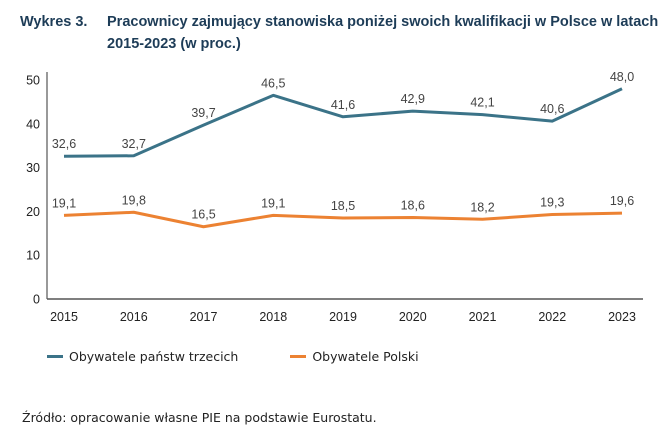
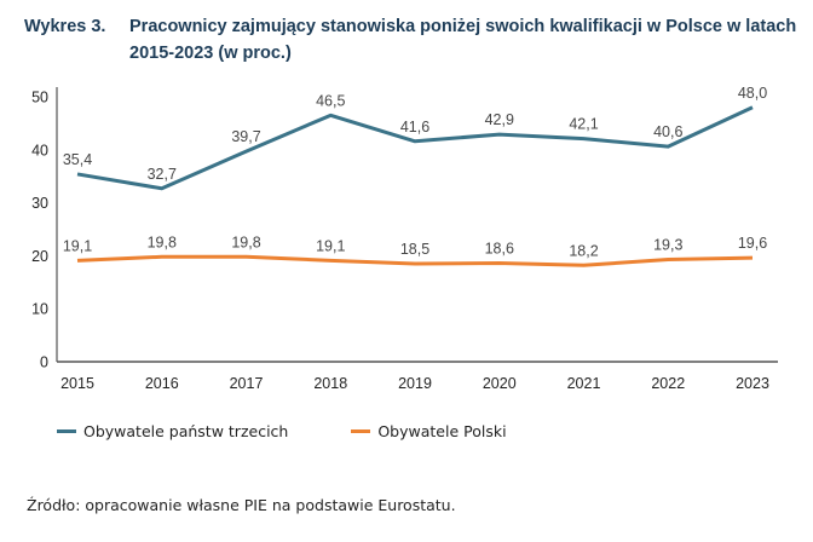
Obywatele państw trzecich/2015: 32,6 -> 35,4
Obywatele Polski/2017: 16,5 -> 19,8
